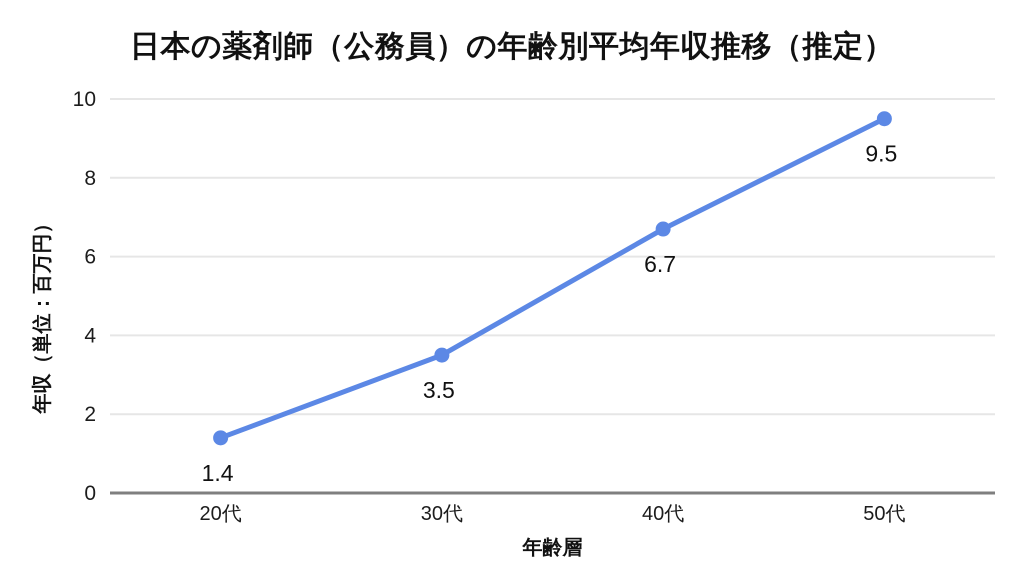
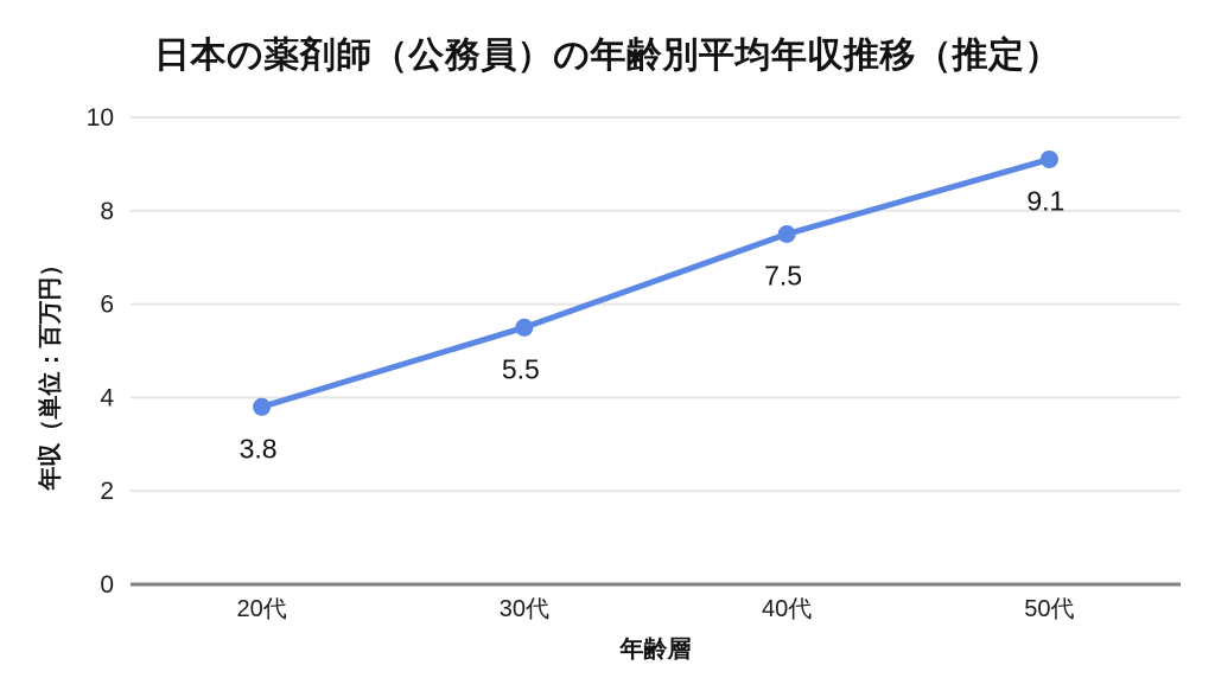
20代: 1.4 -> 3.8
30代: 3.5 -> 5.5
40代: 6.7 -> 7.5
50代: 9.5 -> 9.1
